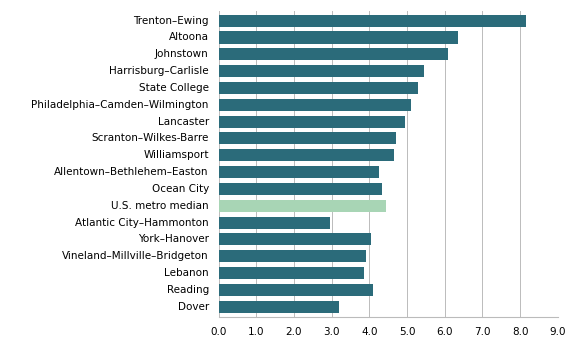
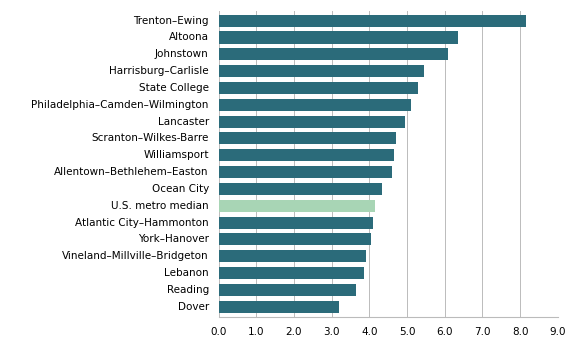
Allentown–Bethlehem–Easton: 4.25 -> 4.60
U.S. metro median: 4.45 -> 4.15
Atlantic City–Hammonton: 2.95 -> 4.10
Reading: 4.10 -> 3.65
